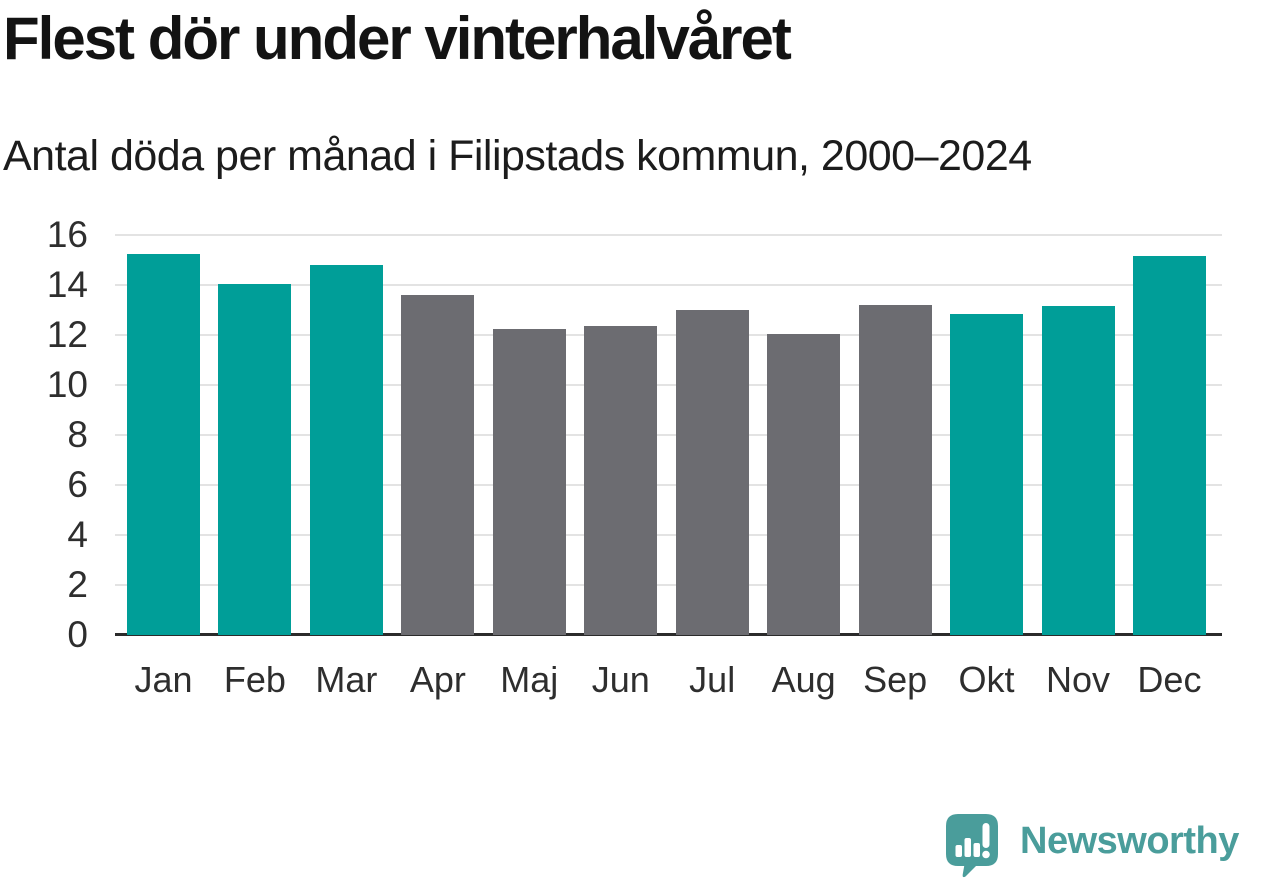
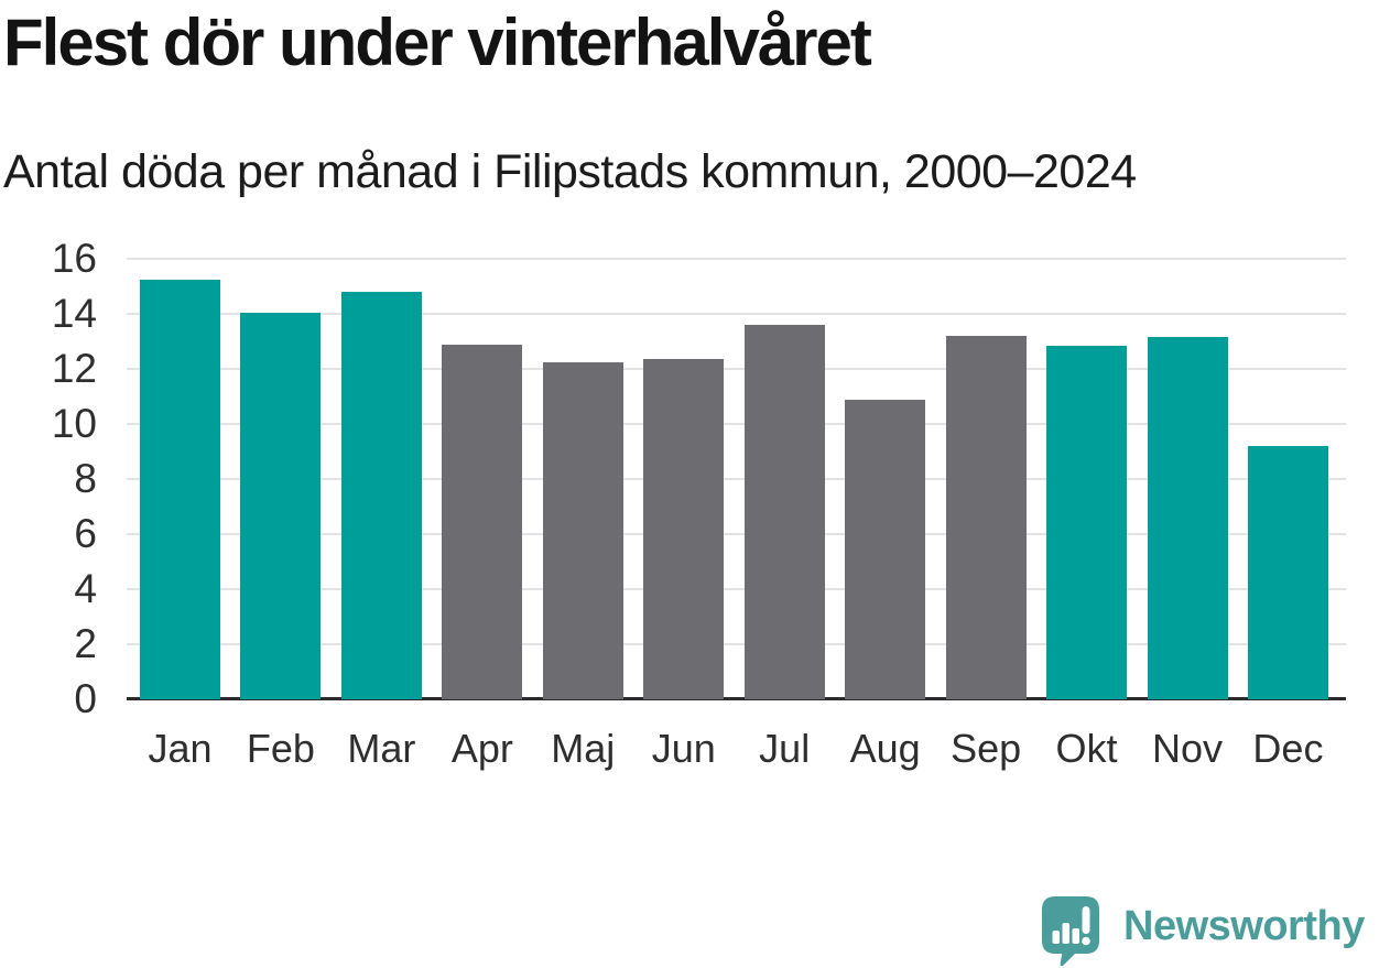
Apr: 13.6 -> 12.9
Jul: 13.0 -> 13.6
Aug: 12.1 -> 10.9
Dec: 15.2 -> 9.2
